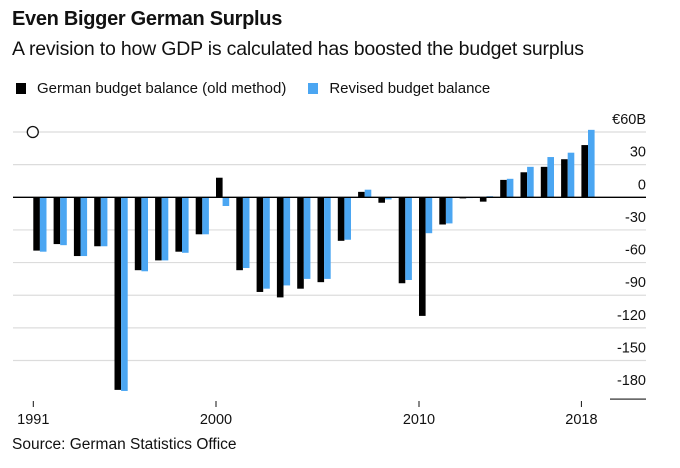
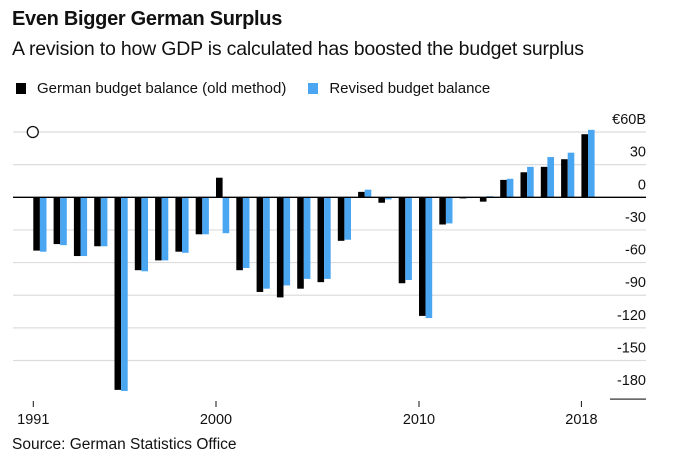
Revised budget balance/2000: -€8B -> -€33B
Revised budget balance/2010: -€33B -> -€111B
German budget balance (old method)/2018: €48B -> €58B
